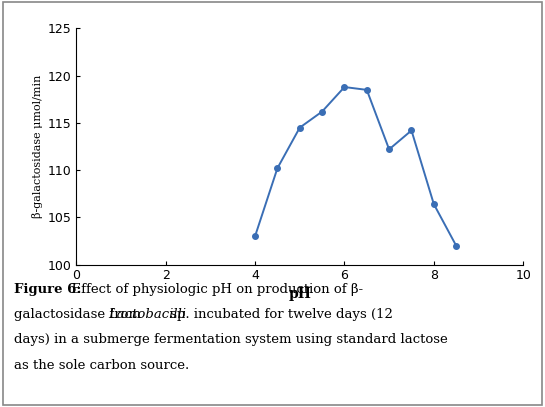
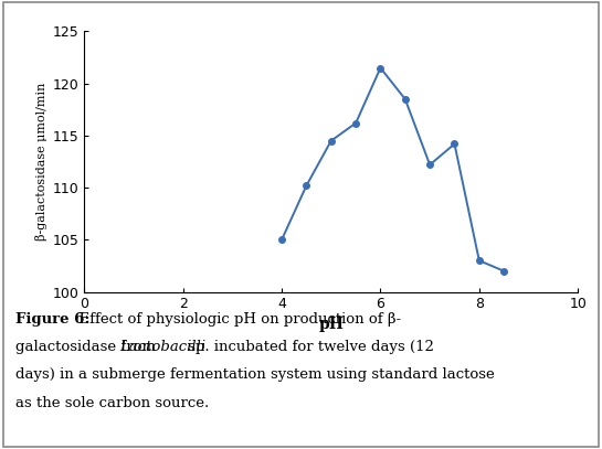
4: 103.0 -> 105.0
6: 118.8 -> 121.5
8: 106.4 -> 103.0
